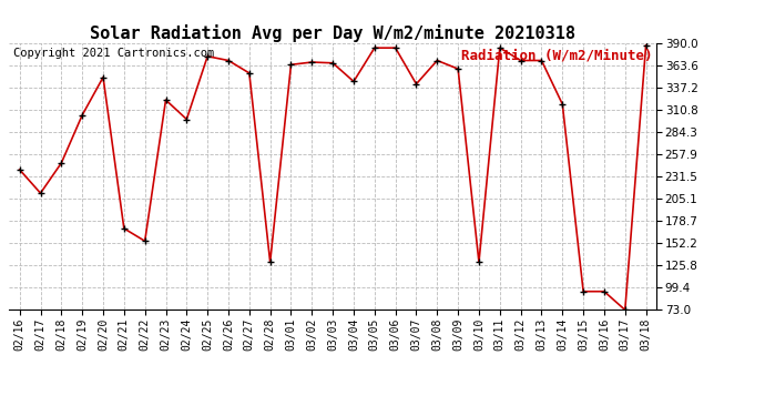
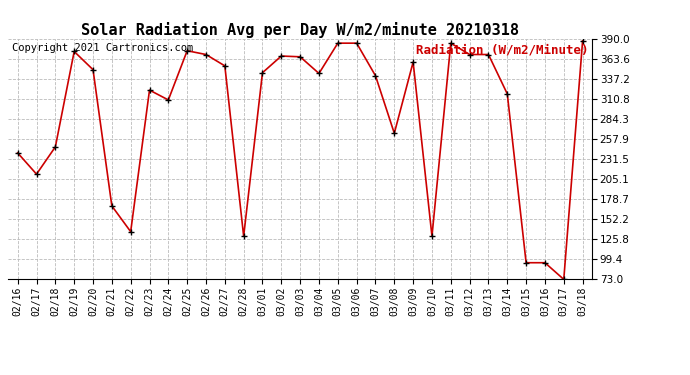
02/19: 305 -> 374
02/22: 155 -> 136
02/24: 300 -> 310
03/01: 365 -> 346
03/08: 370 -> 266
